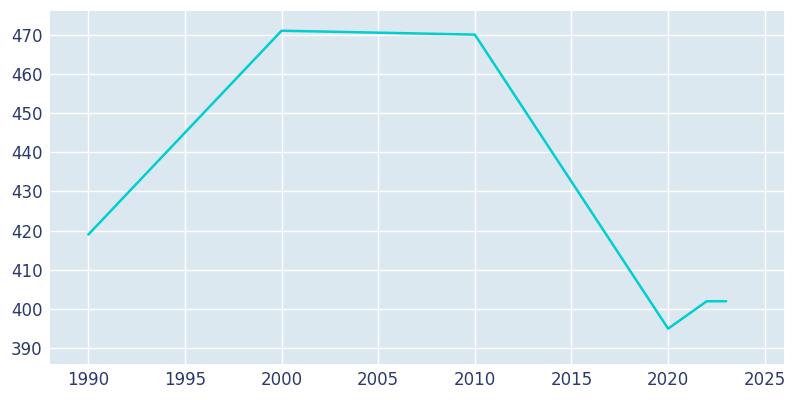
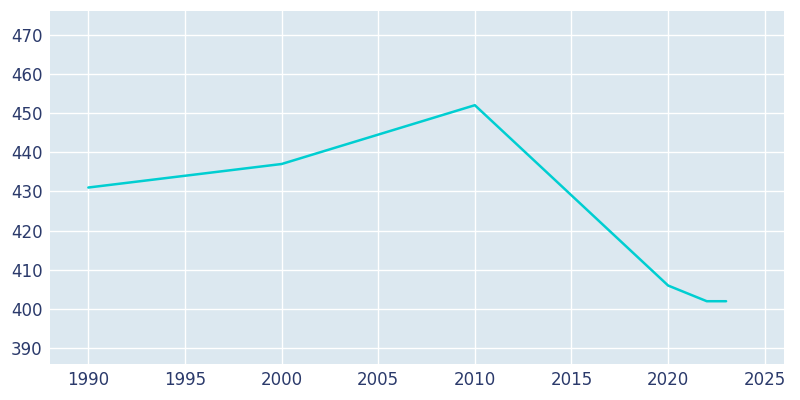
1990: 419 -> 431
2000: 471 -> 437
2010: 470 -> 452
2020: 395 -> 406
